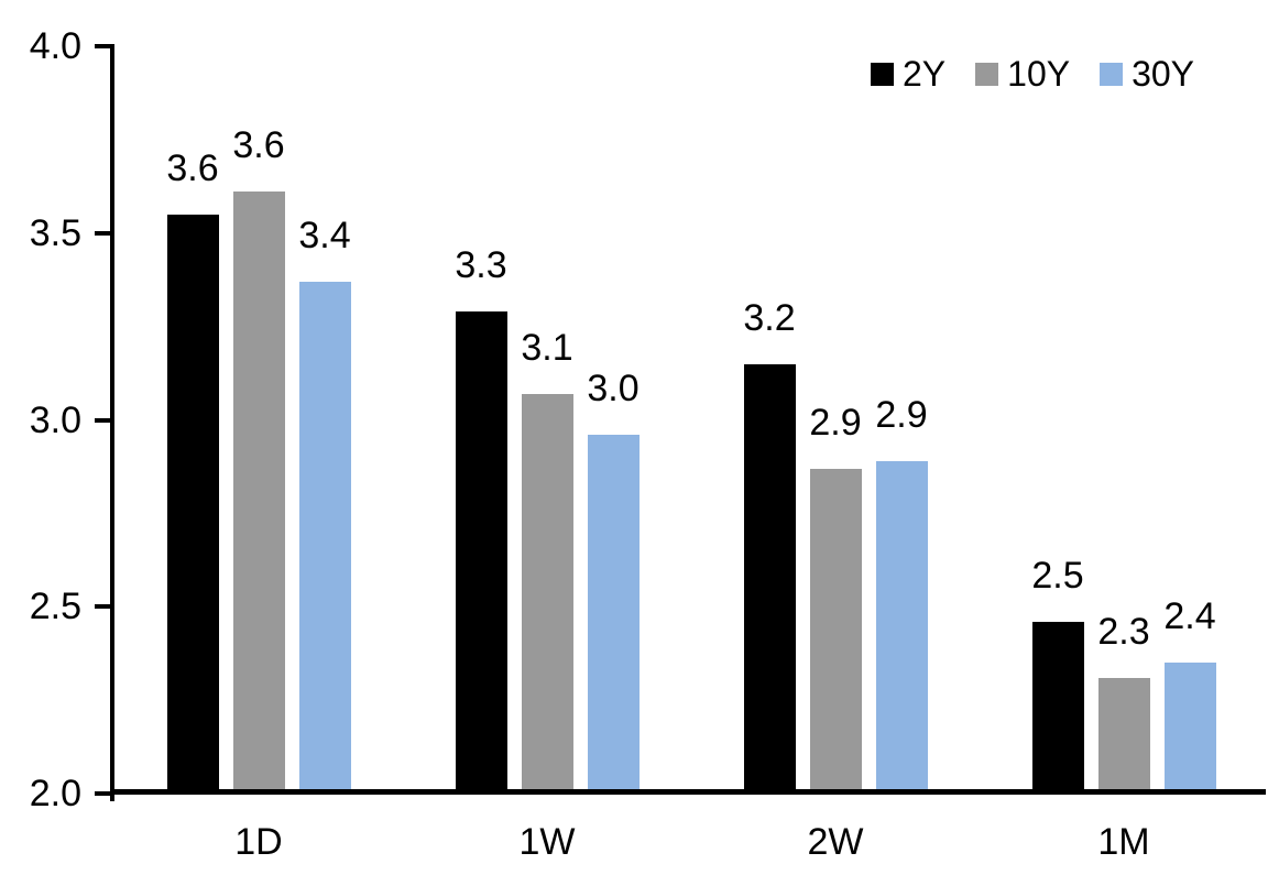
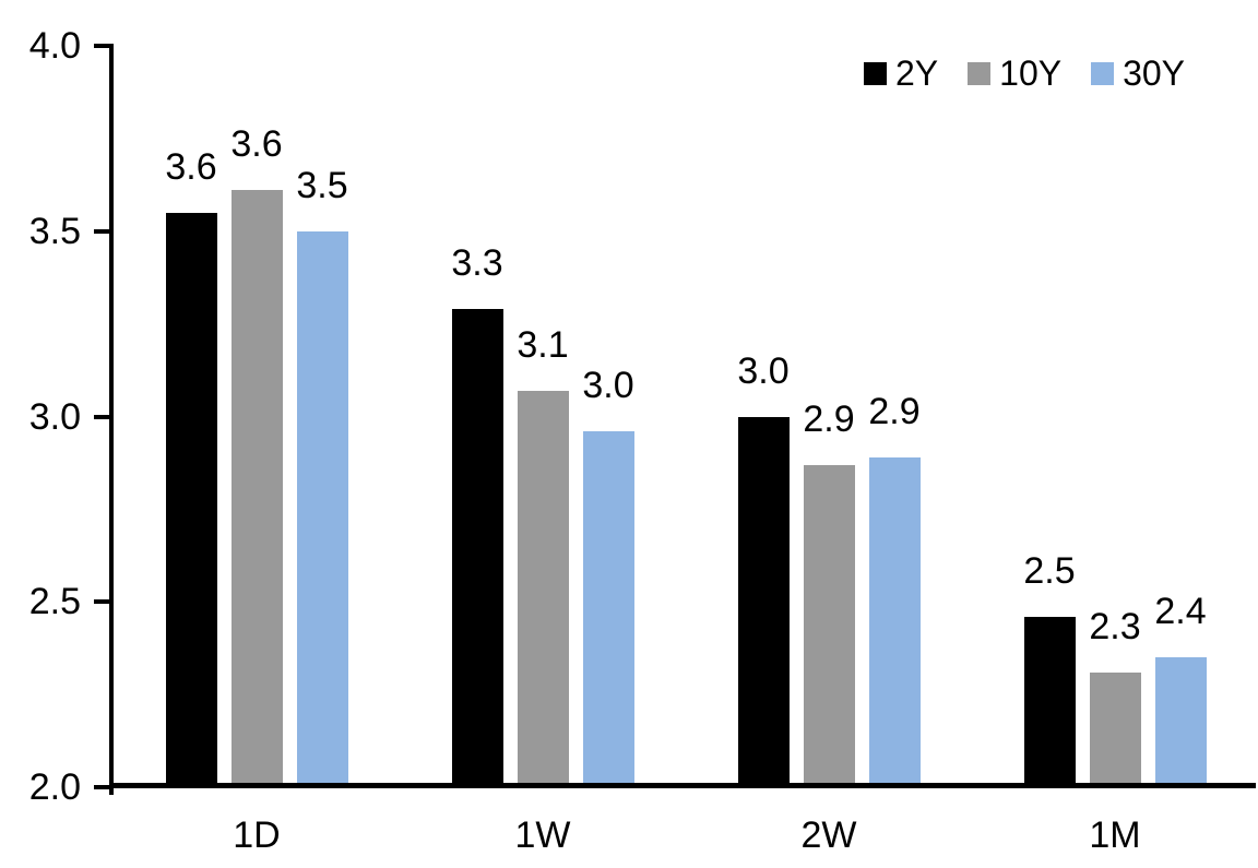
30Y/1D: 3.4 -> 3.5
2Y/2W: 3.2 -> 3.0
